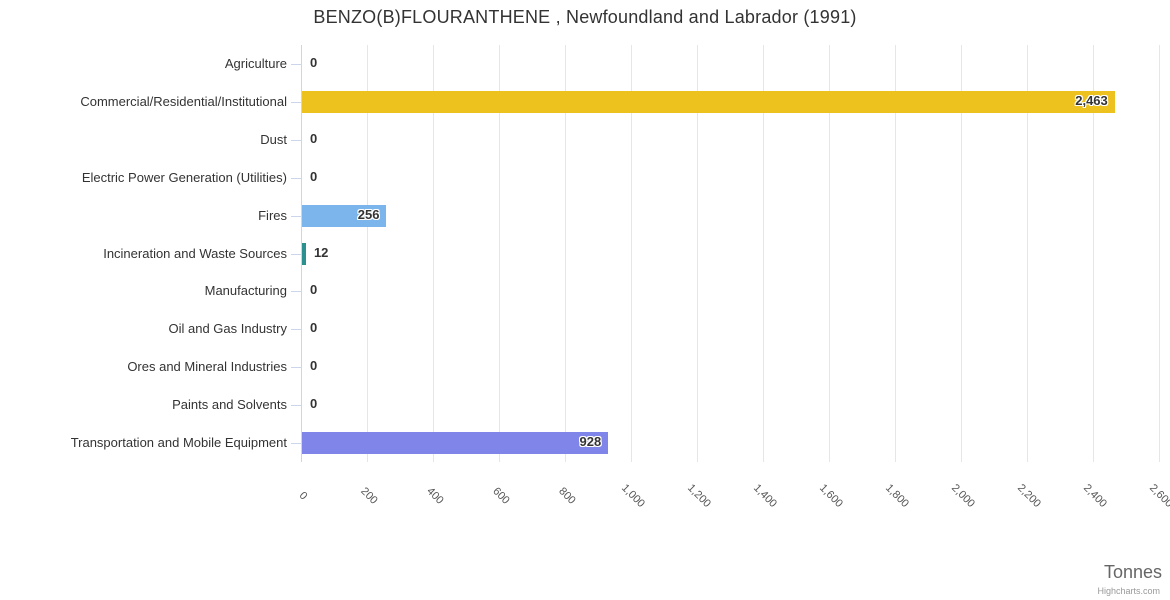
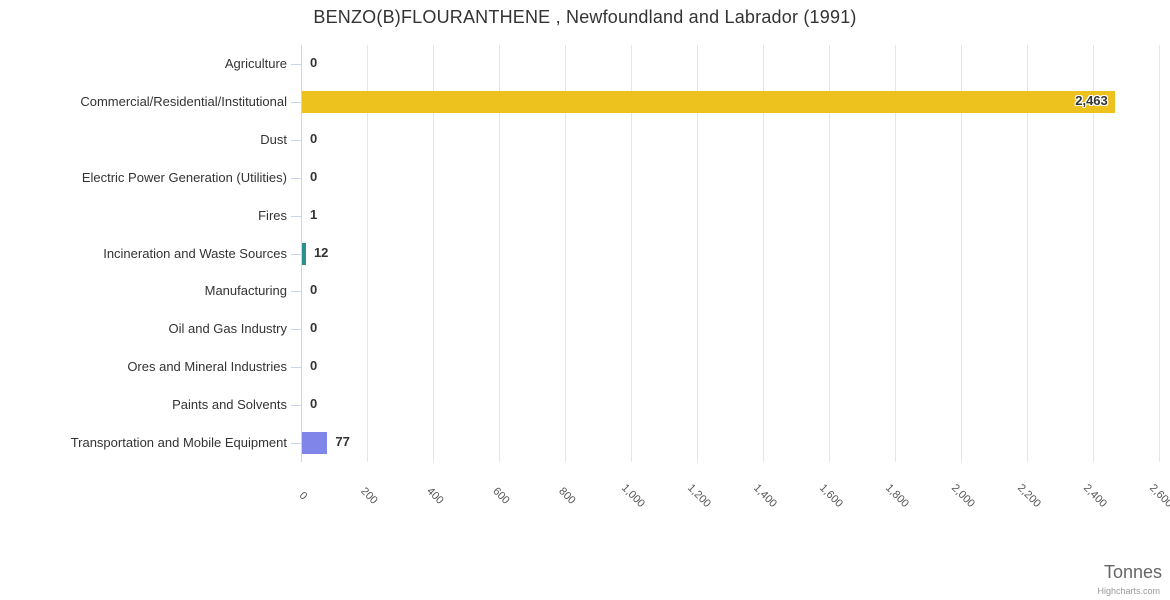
Fires: 256 -> 1
Transportation and Mobile Equipment: 928 -> 77
